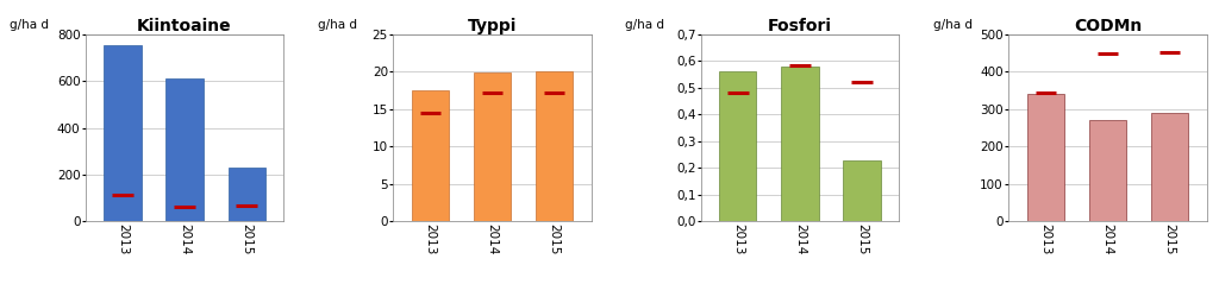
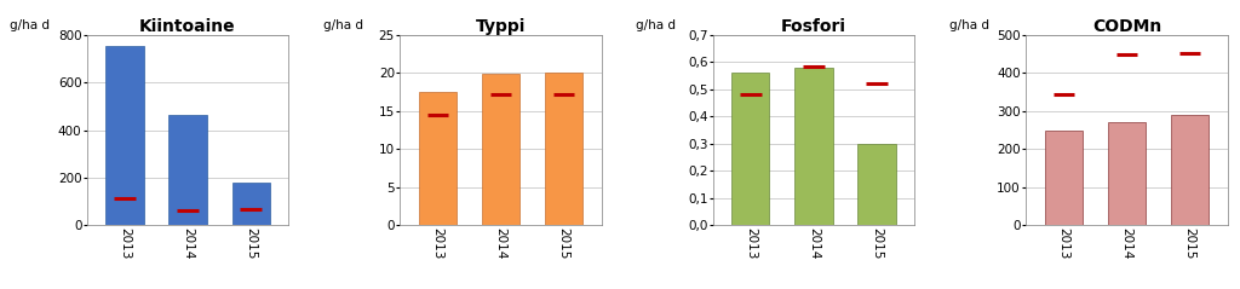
Kiintoaine/2014: 610 -> 460
Kiintoaine/2015: 230 -> 180
Fosfori/2015: 0,23 -> 0,30
CODMn/2013: 340 -> 250
